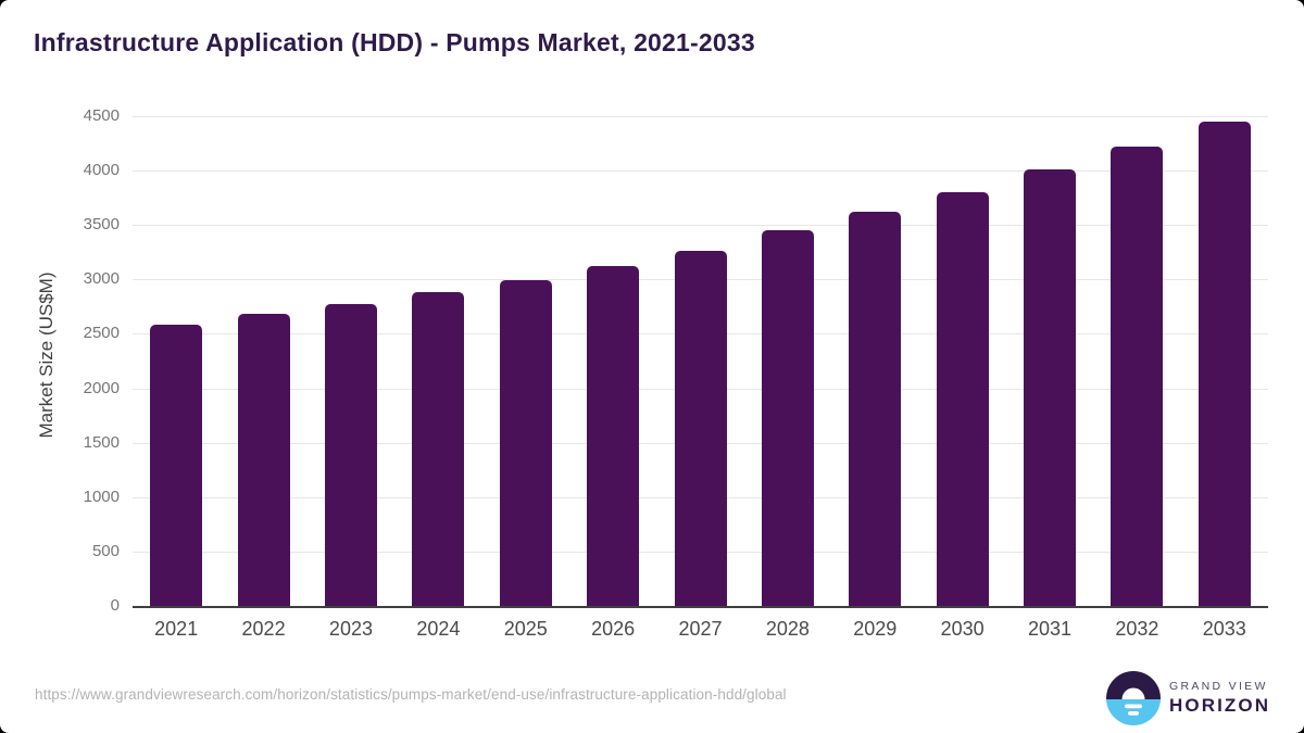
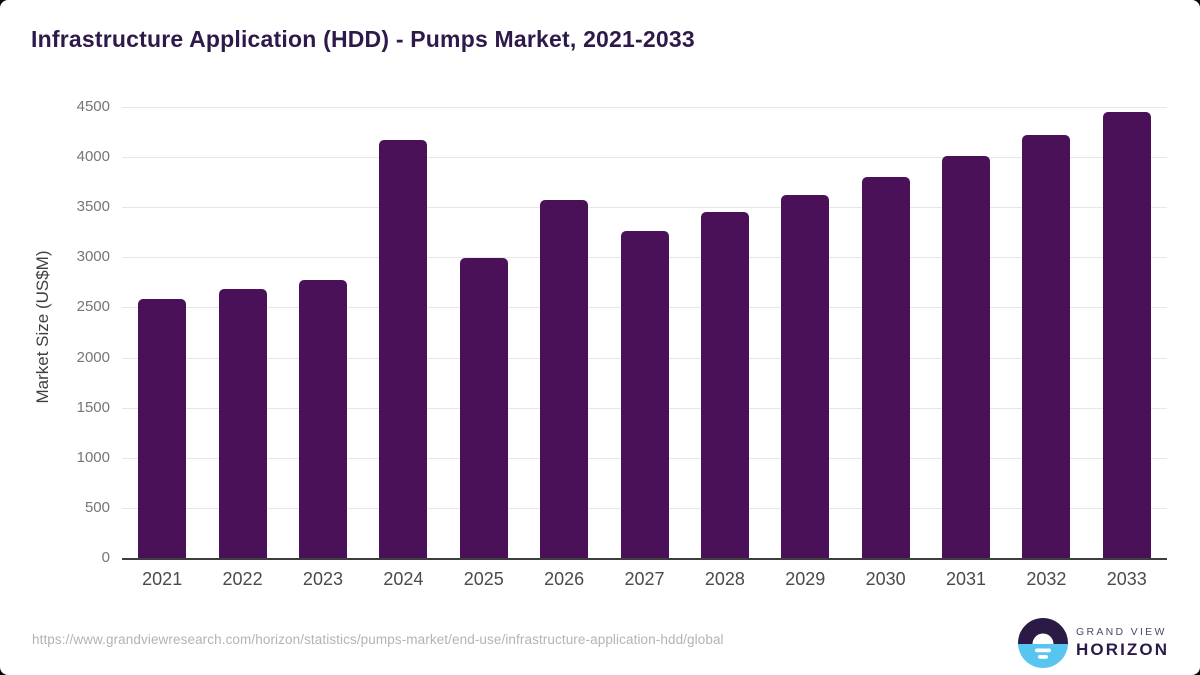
2024: 2880 -> 4170
2026: 3130 -> 3570
